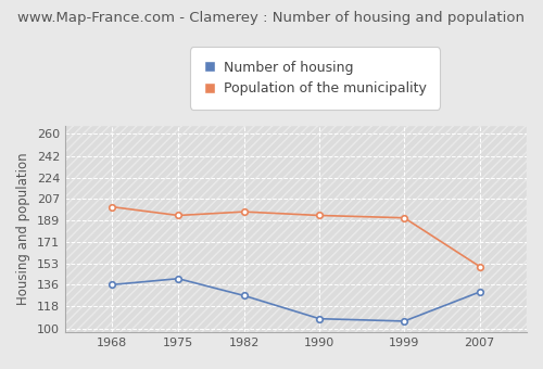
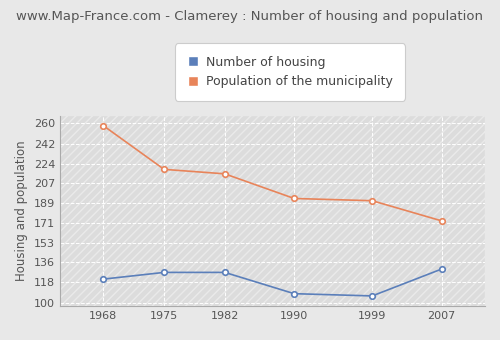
Number of housing/1968: 136 -> 121
Population of the municipality/1968: 200 -> 258
Number of housing/1975: 141 -> 127
Population of the municipality/1975: 193 -> 219
Population of the municipality/1982: 196 -> 215
Population of the municipality/2007: 151 -> 173
